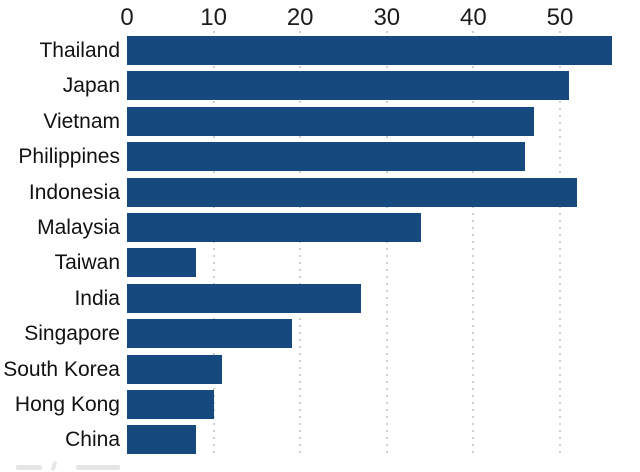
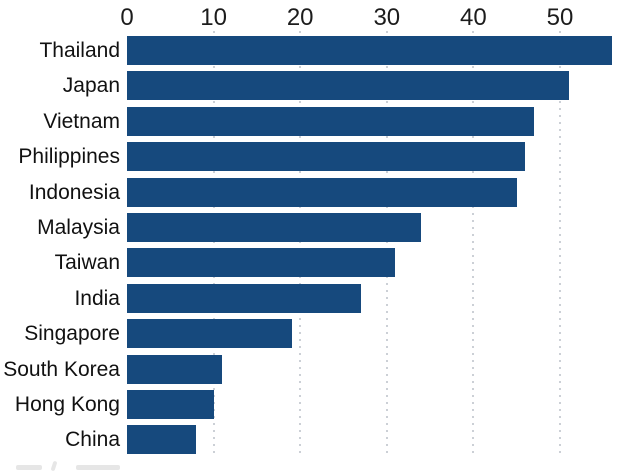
Indonesia: 52 -> 45
Taiwan: 8 -> 31
